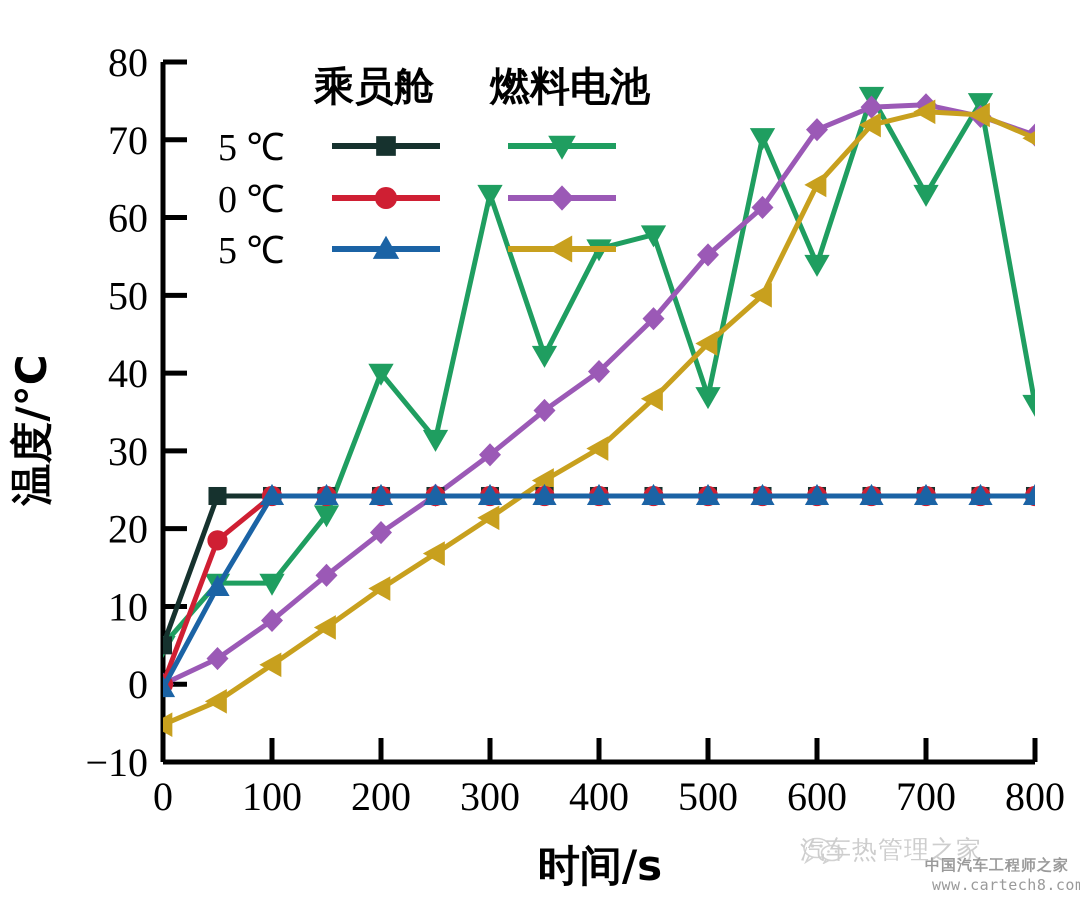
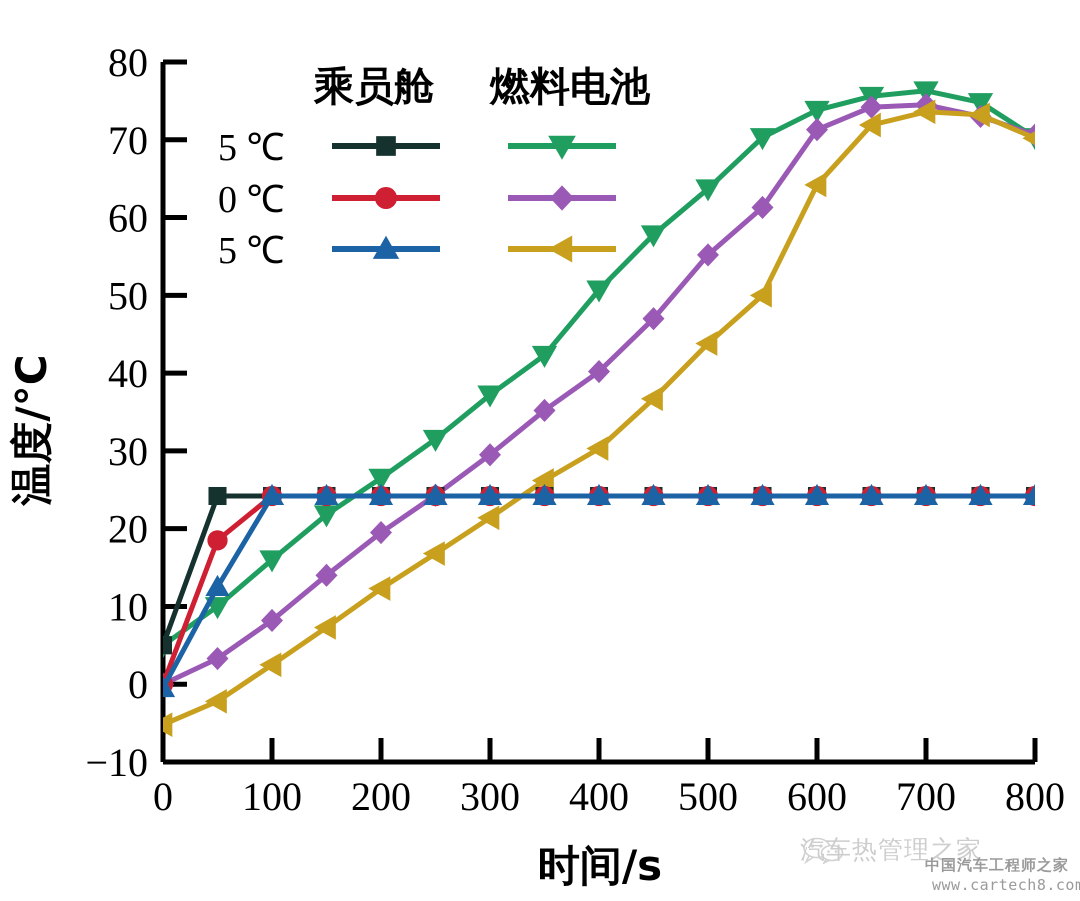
燃料电池 5 ℃/50: 13 -> 10
燃料电池 5 ℃/100: 13 -> 16
燃料电池 5 ℃/200: 40 -> 26
燃料电池 5 ℃/300: 63 -> 37
燃料电池 5 ℃/400: 56 -> 51
燃料电池 5 ℃/500: 37 -> 64
燃料电池 5 ℃/600: 54 -> 74
燃料电池 5 ℃/700: 63 -> 76
燃料电池 5 ℃/800: 36 -> 70
